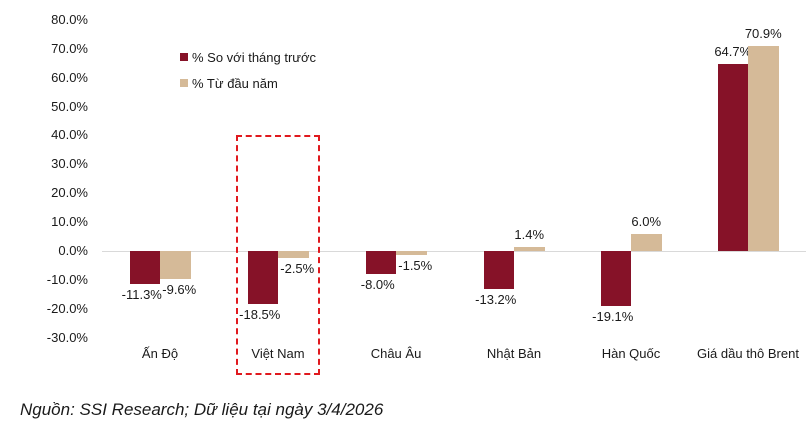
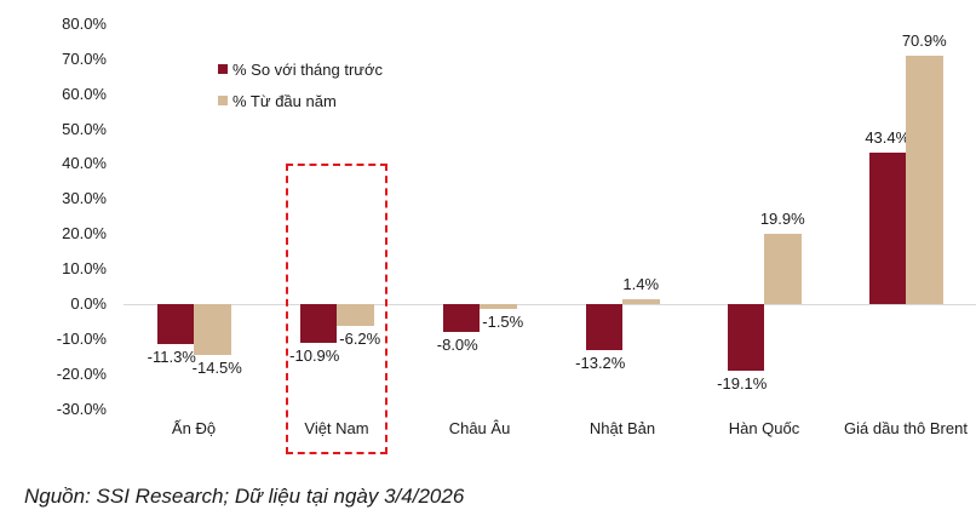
% Từ đầu năm/Ấn Độ: -9.6% -> -14.5%
% So với tháng trước/Việt Nam: -18.5% -> -10.9%
% Từ đầu năm/Việt Nam: -2.5% -> -6.2%
% Từ đầu năm/Hàn Quốc: 6.0% -> 19.9%
% So với tháng trước/Giá dầu thô Brent: 64.7% -> 43.4%
